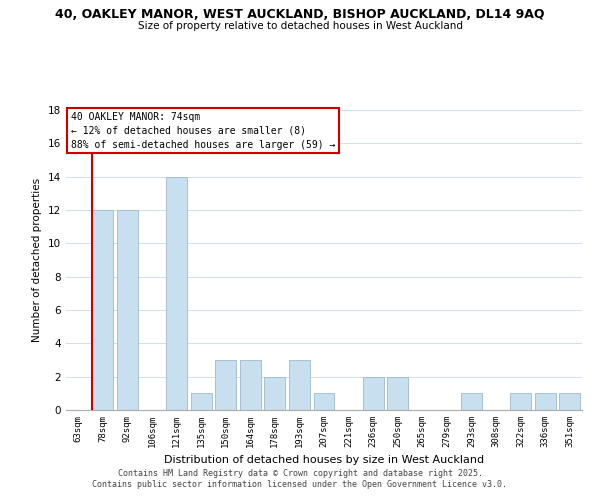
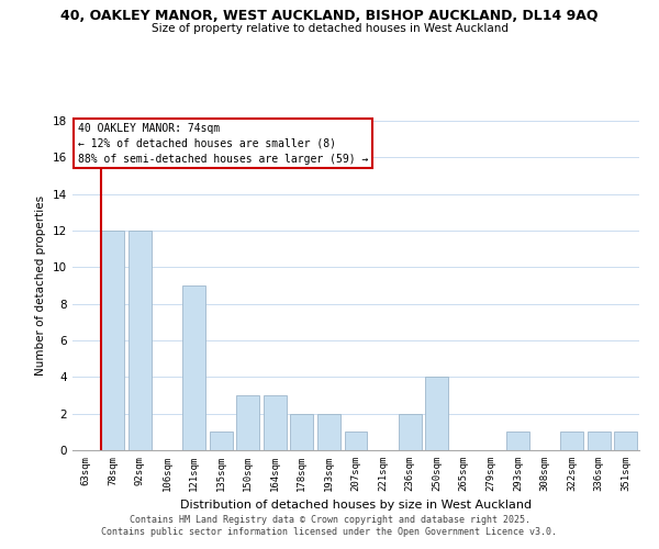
121sqm: 14 -> 9
193sqm: 3 -> 2
250sqm: 2 -> 4
